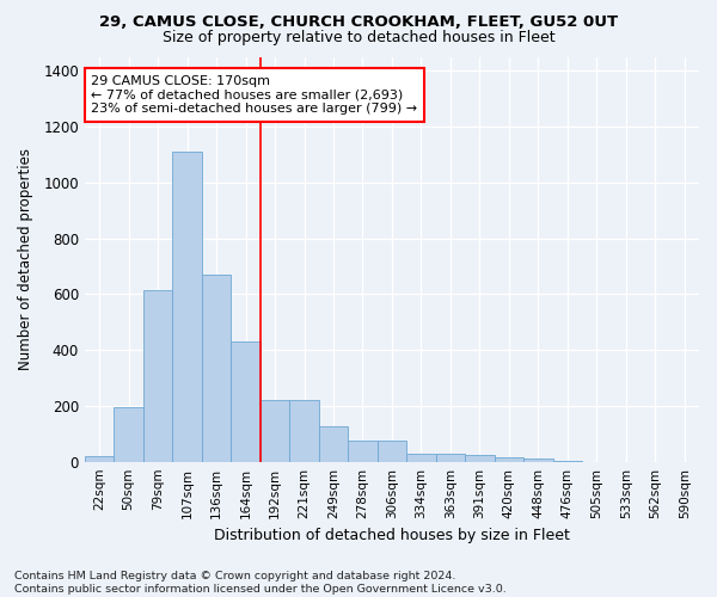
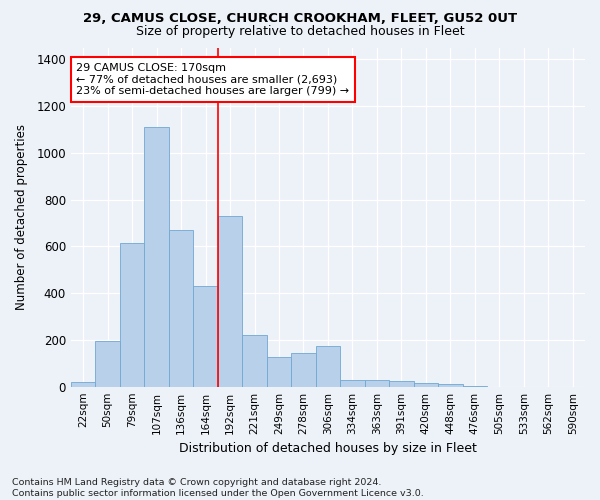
192sqm: 220 -> 730
278sqm: 75 -> 145
306sqm: 75 -> 175
